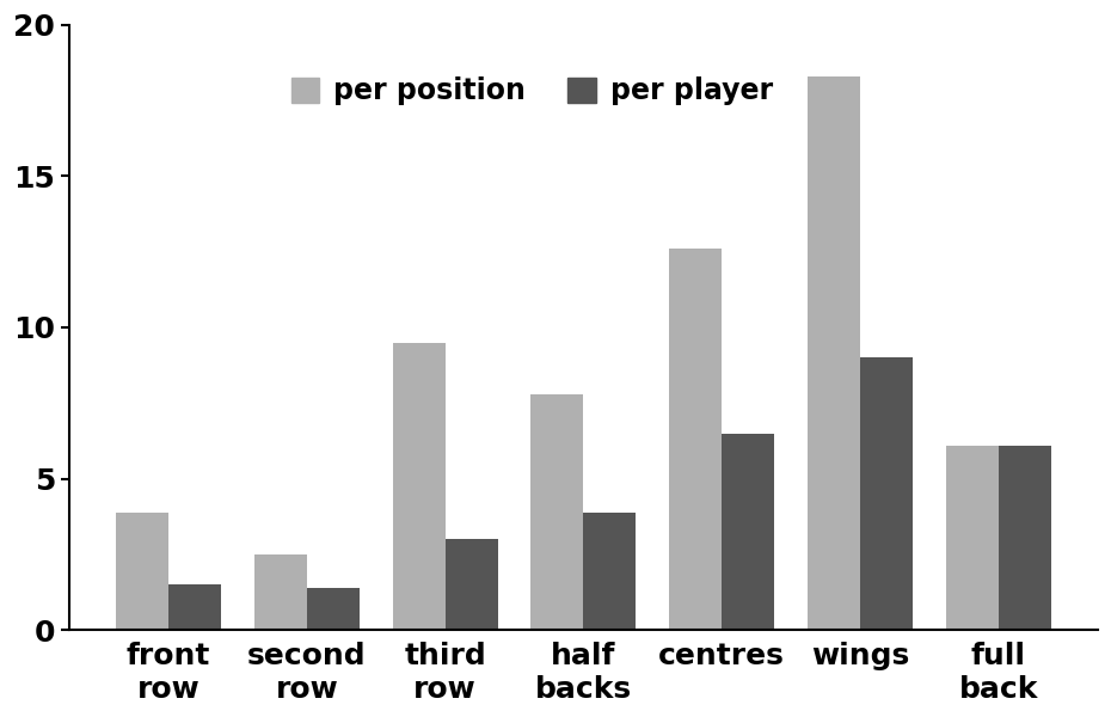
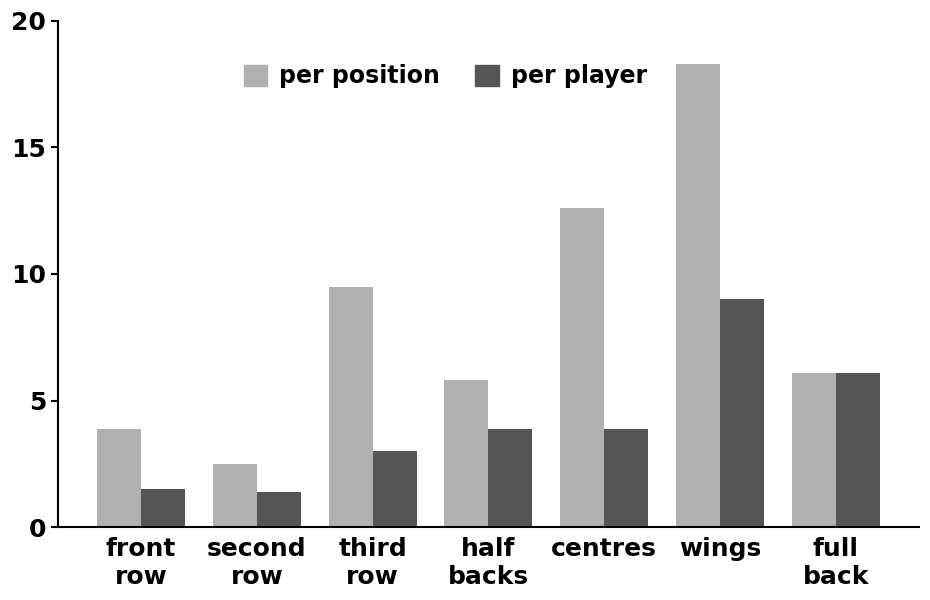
per position/half backs: 7.8 -> 5.8
per player/centres: 6.5 -> 3.9
